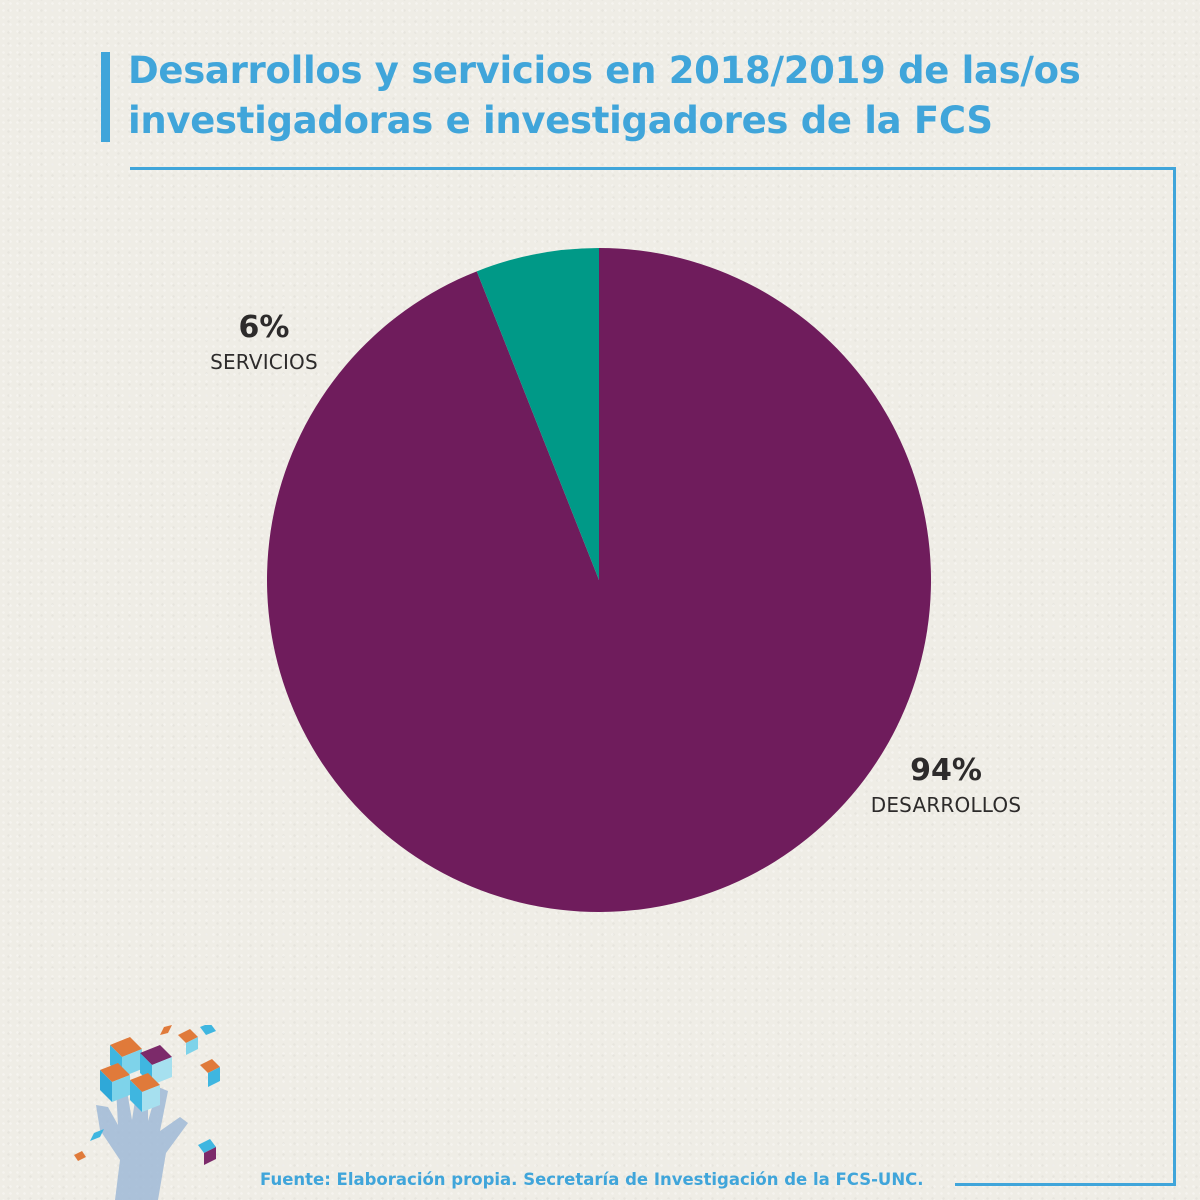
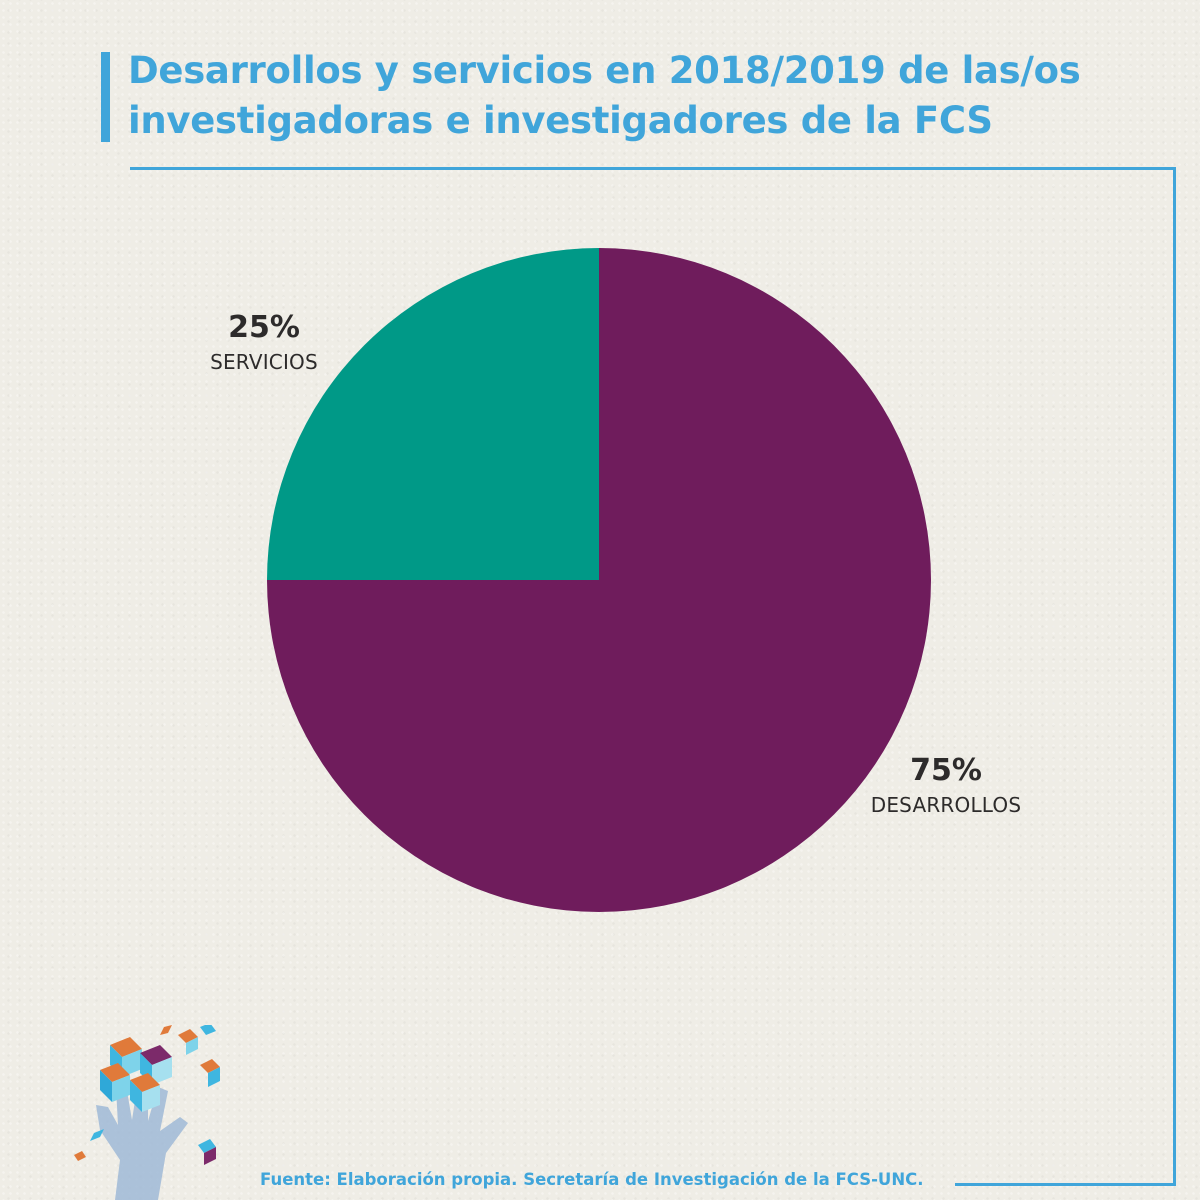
DESARROLLOS: 94% -> 75%
SERVICIOS: 6% -> 25%
